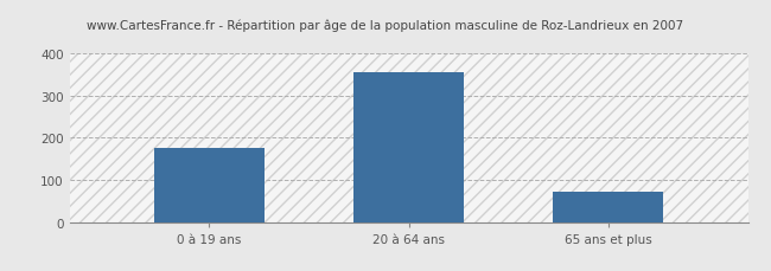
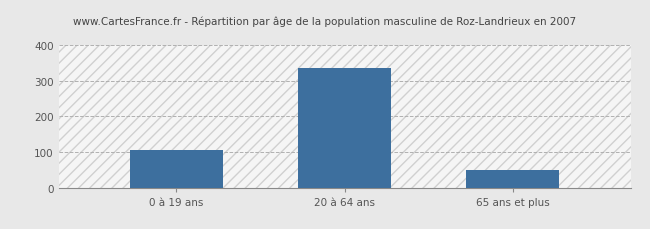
0 à 19 ans: 175 -> 105
20 à 64 ans: 356 -> 335
65 ans et plus: 73 -> 50
